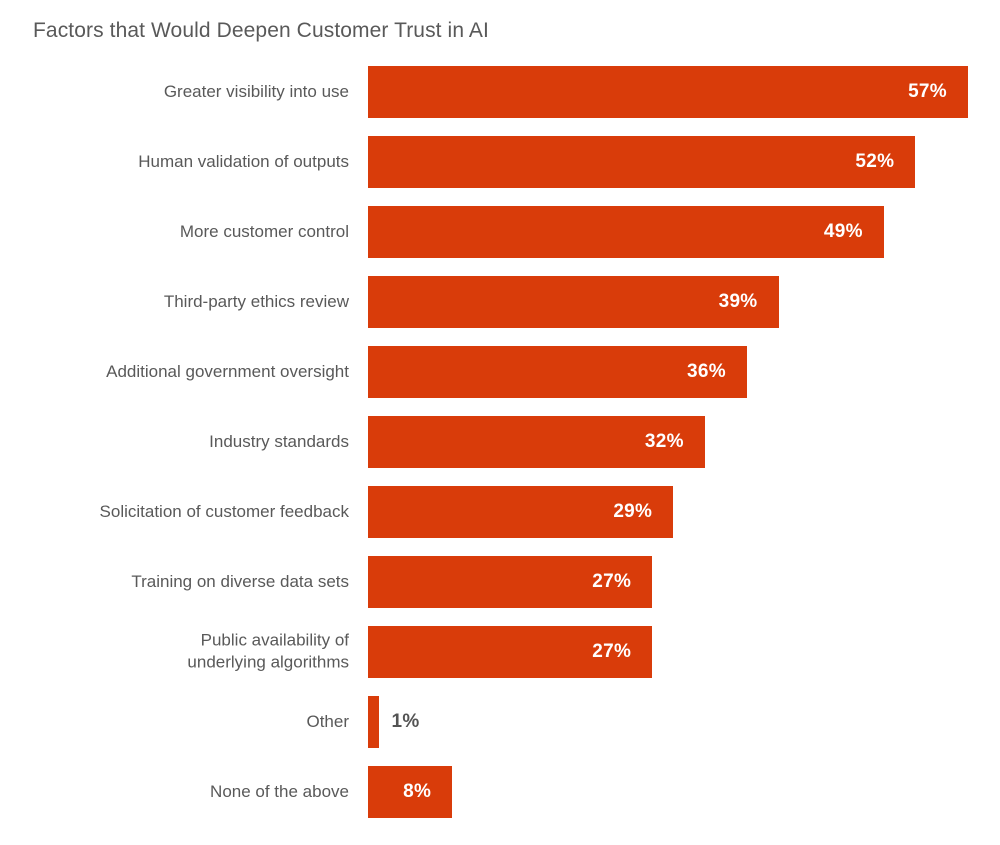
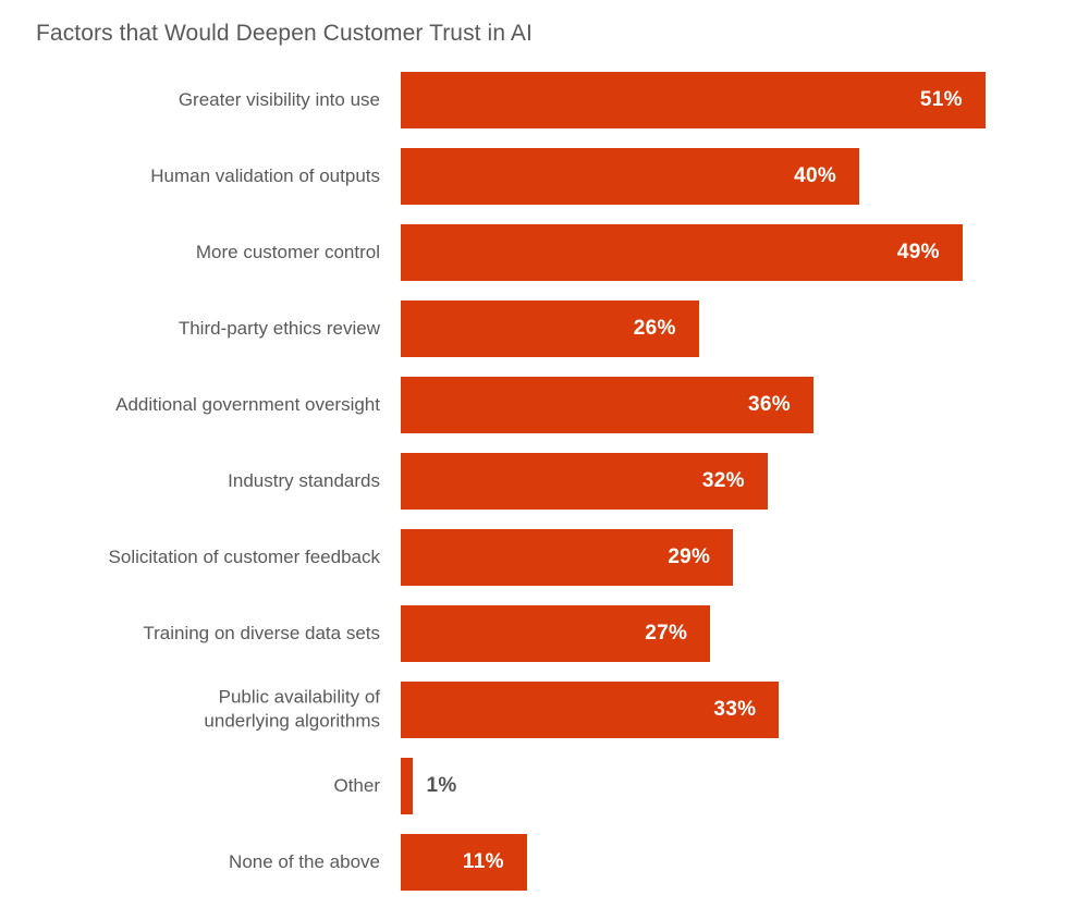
Greater visibility into use: 57% -> 51%
Human validation of outputs: 52% -> 40%
Third-party ethics review: 39% -> 26%
Public availability of underlying algorithms: 27% -> 33%
None of the above: 8% -> 11%
